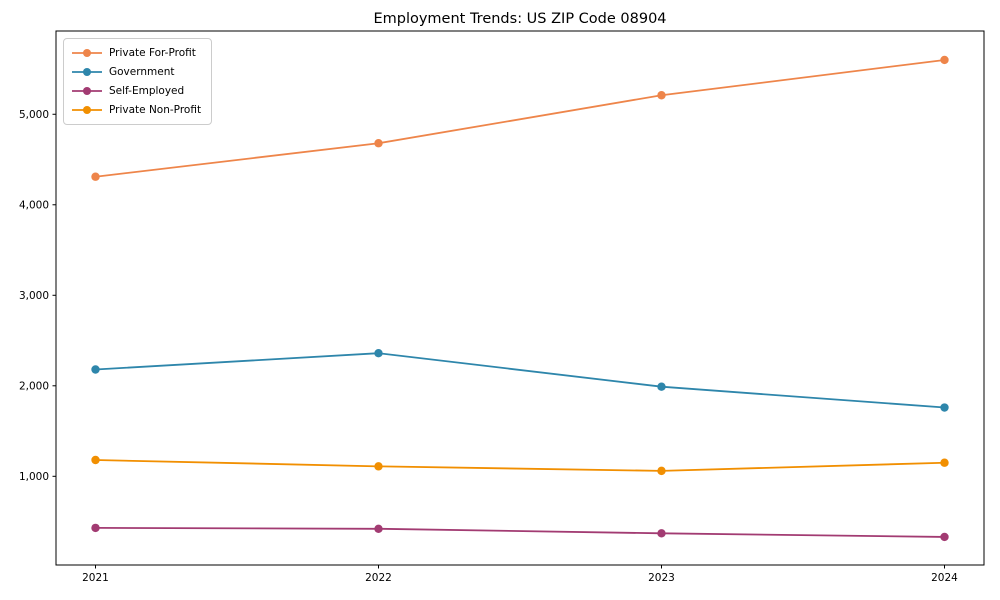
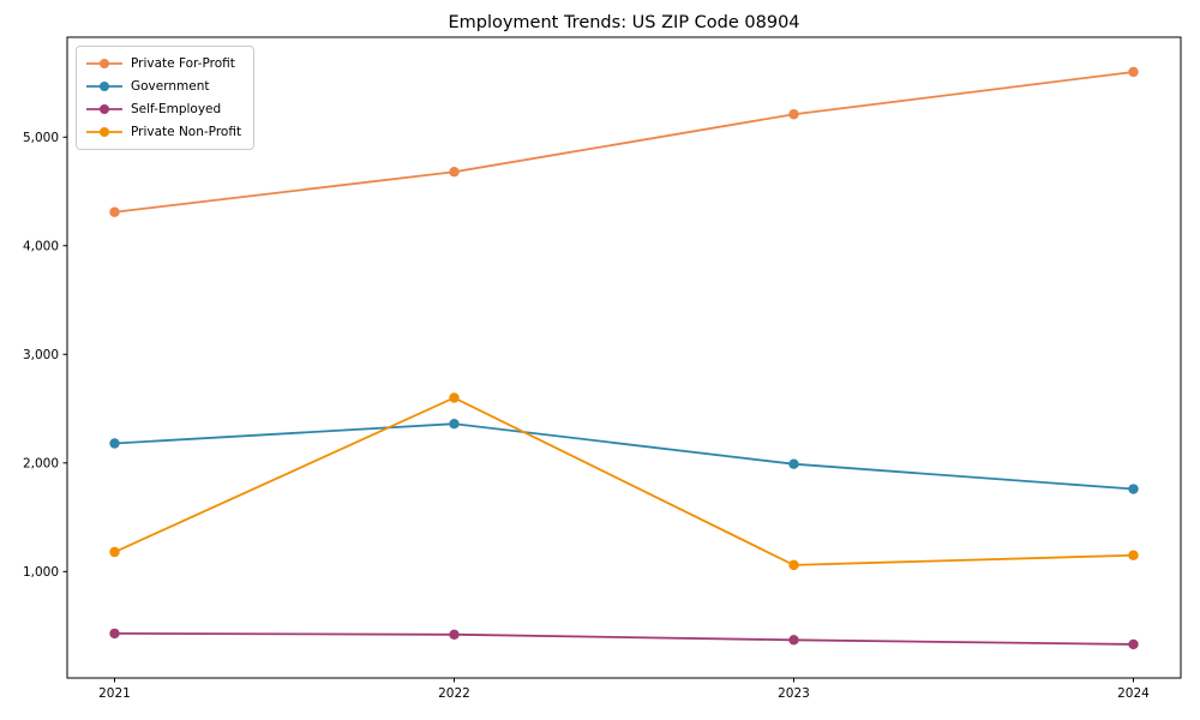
Private Non-Profit/2022: 1100 -> 2600
